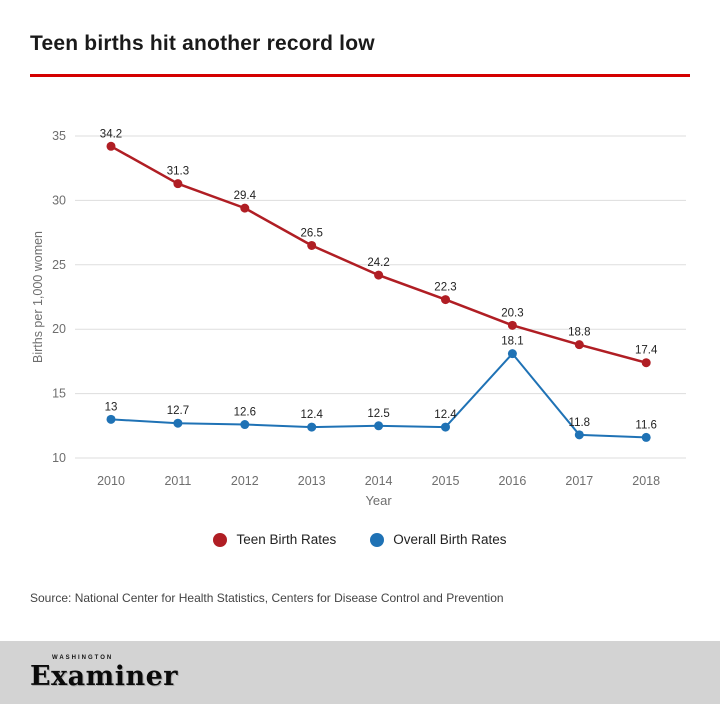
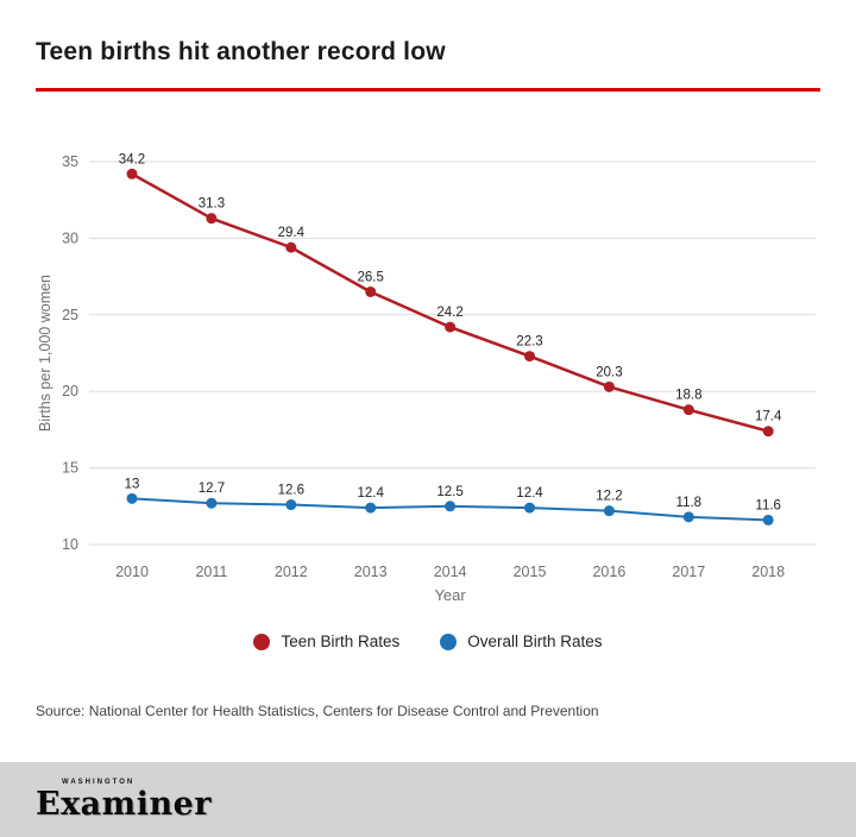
Overall Birth Rates/2016: 18.1 -> 12.2
